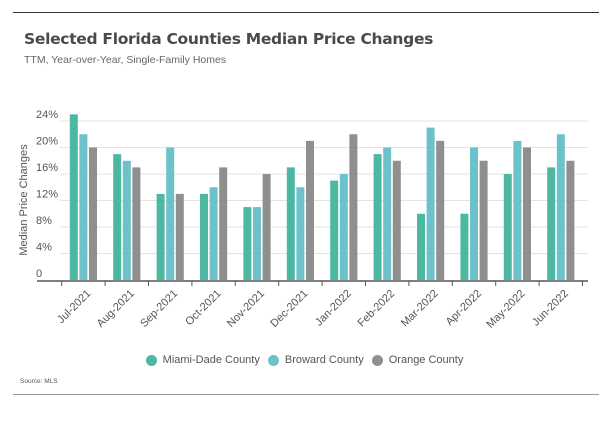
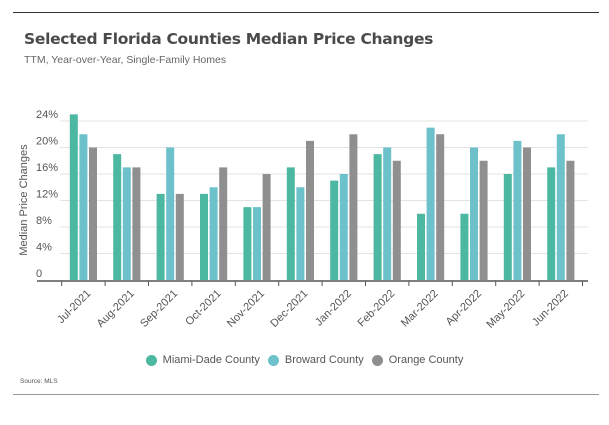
Broward County/Aug-2021: 18% -> 17%
Orange County/Mar-2022: 21% -> 22%
